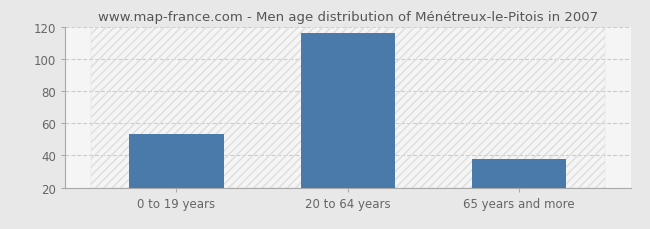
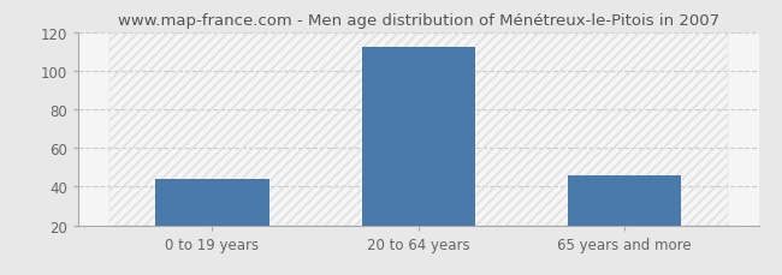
0 to 19 years: 53 -> 44
20 to 64 years: 116 -> 112
65 years and more: 38 -> 46
